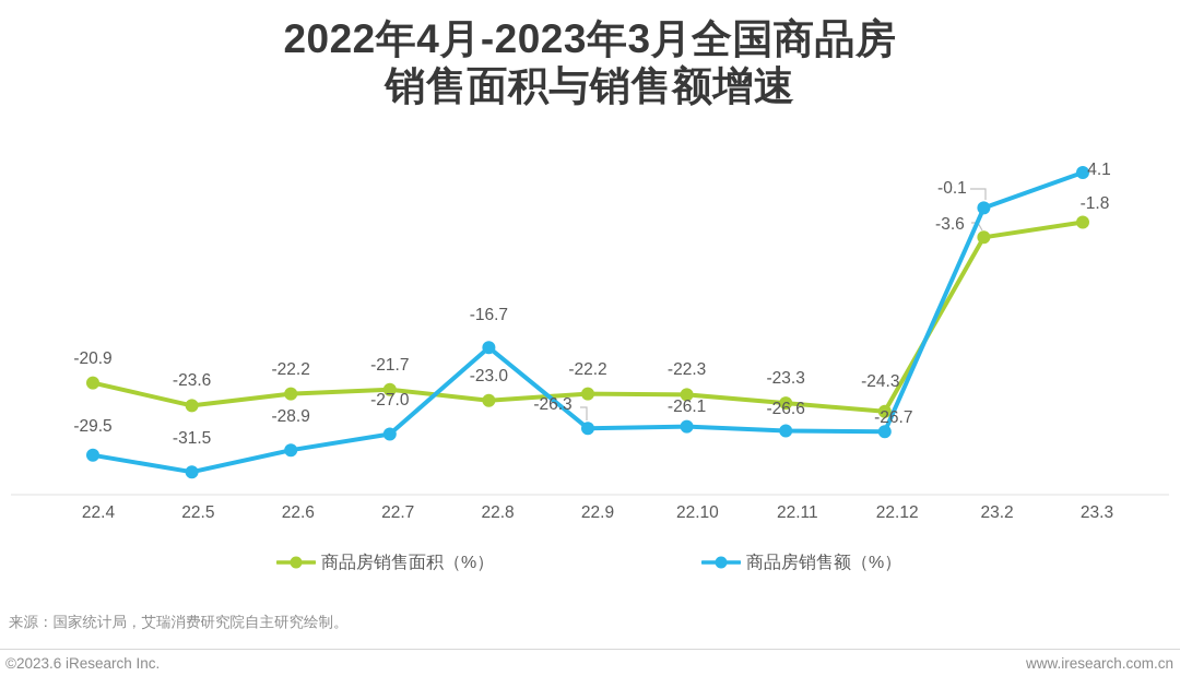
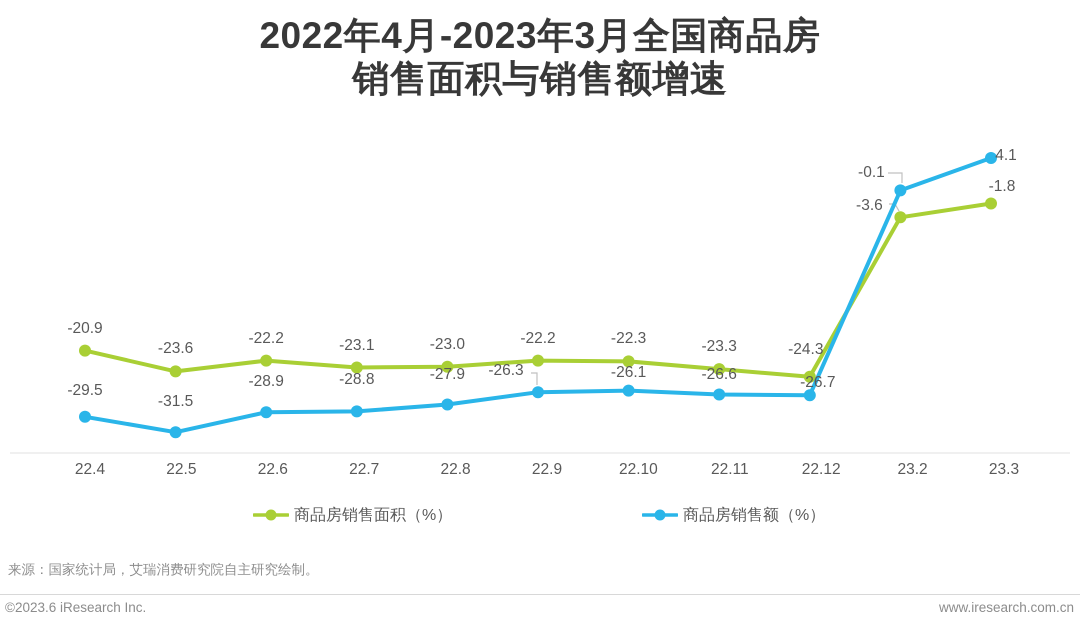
商品房销售面积（%）/22.7: -21.7 -> -23.1
商品房销售额（%）/22.7: -27.0 -> -28.8
商品房销售额（%）/22.8: -16.7 -> -27.9
